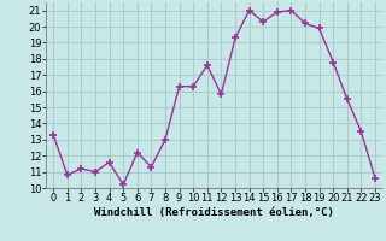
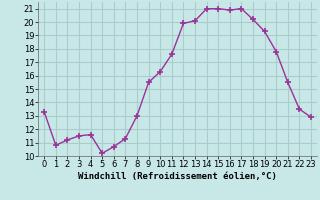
3: 11.0 -> 11.5
6: 12.2 -> 10.7
9: 16.3 -> 15.5
12: 15.8 -> 19.9
13: 19.3 -> 20.1
15: 20.3 -> 21.0
19: 19.9 -> 19.3
23: 10.6 -> 12.9
